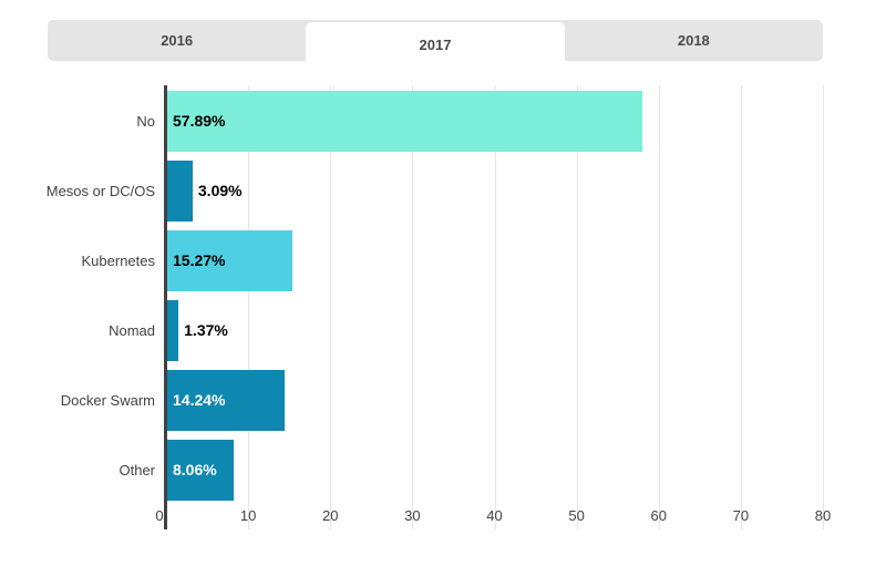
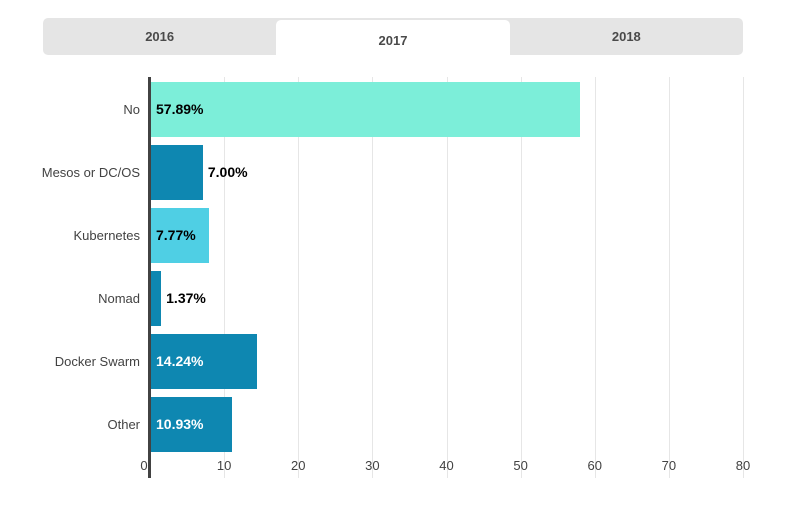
Mesos or DC/OS: 3.09% -> 7.00%
Kubernetes: 15.27% -> 7.77%
Other: 8.06% -> 10.93%
